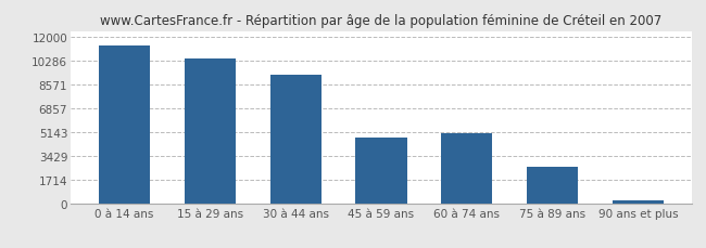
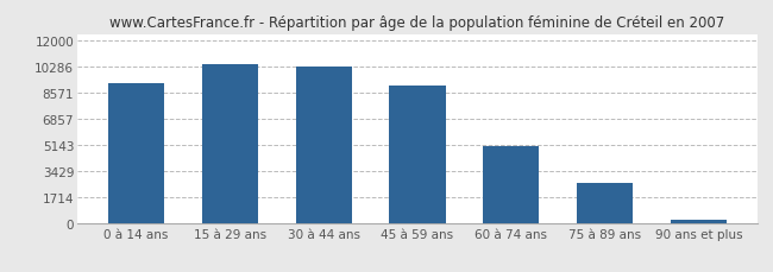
0 à 14 ans: 11400 -> 9200
30 à 44 ans: 9300 -> 10300
45 à 59 ans: 4700 -> 9000
